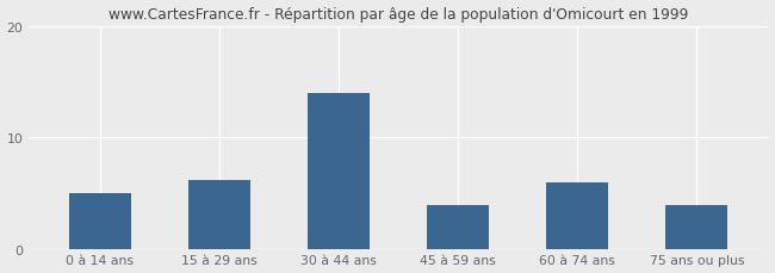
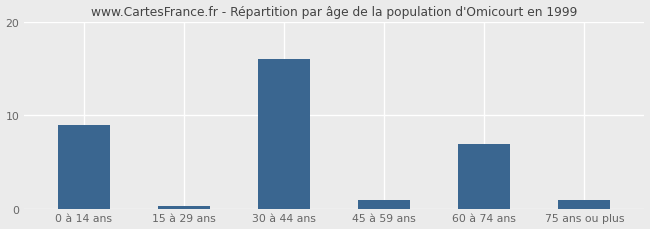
0 à 14 ans: 5.0 -> 9.0
15 à 29 ans: 6.2 -> 0.3
30 à 44 ans: 14.0 -> 16.0
45 à 59 ans: 4.0 -> 1.0
60 à 74 ans: 6.0 -> 7.0
75 ans ou plus: 4.0 -> 1.0
